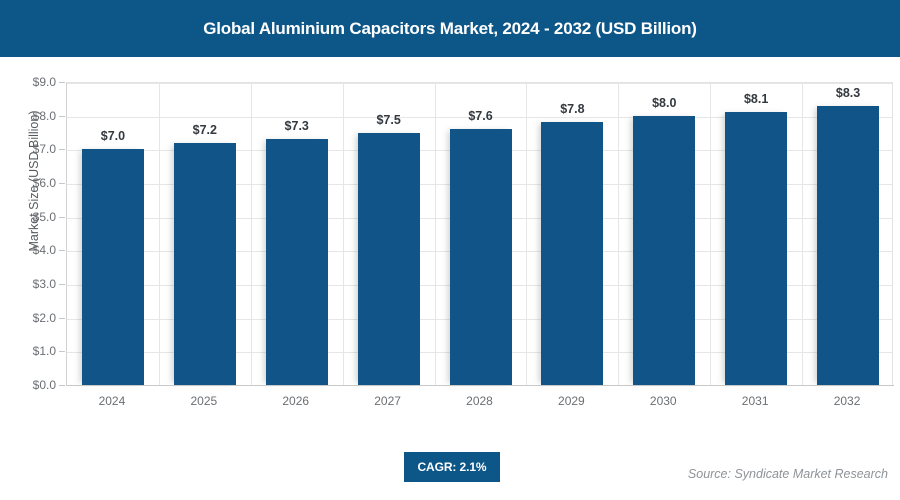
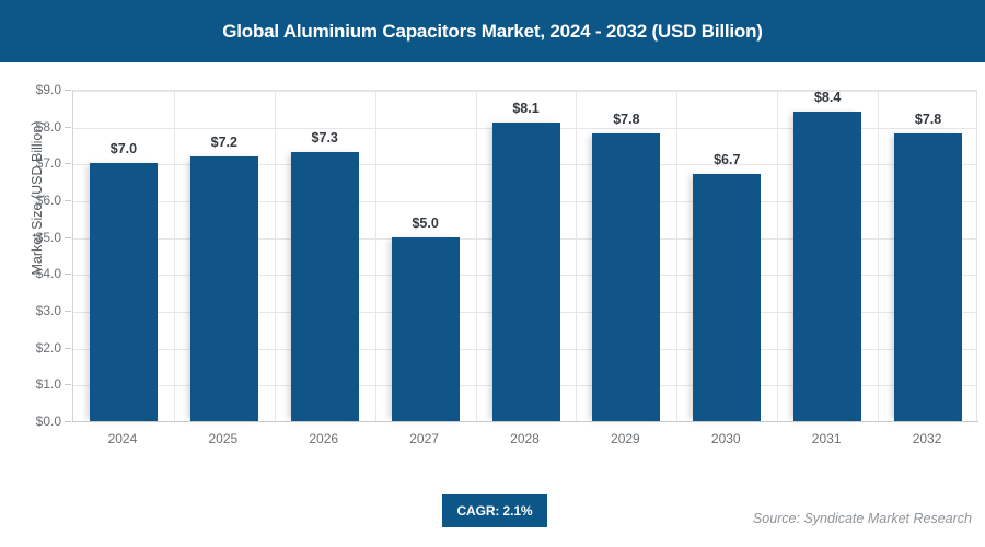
2027: $7.5 -> $5.0
2028: $7.6 -> $8.1
2030: $8.0 -> $6.7
2031: $8.1 -> $8.4
2032: $8.3 -> $7.8
